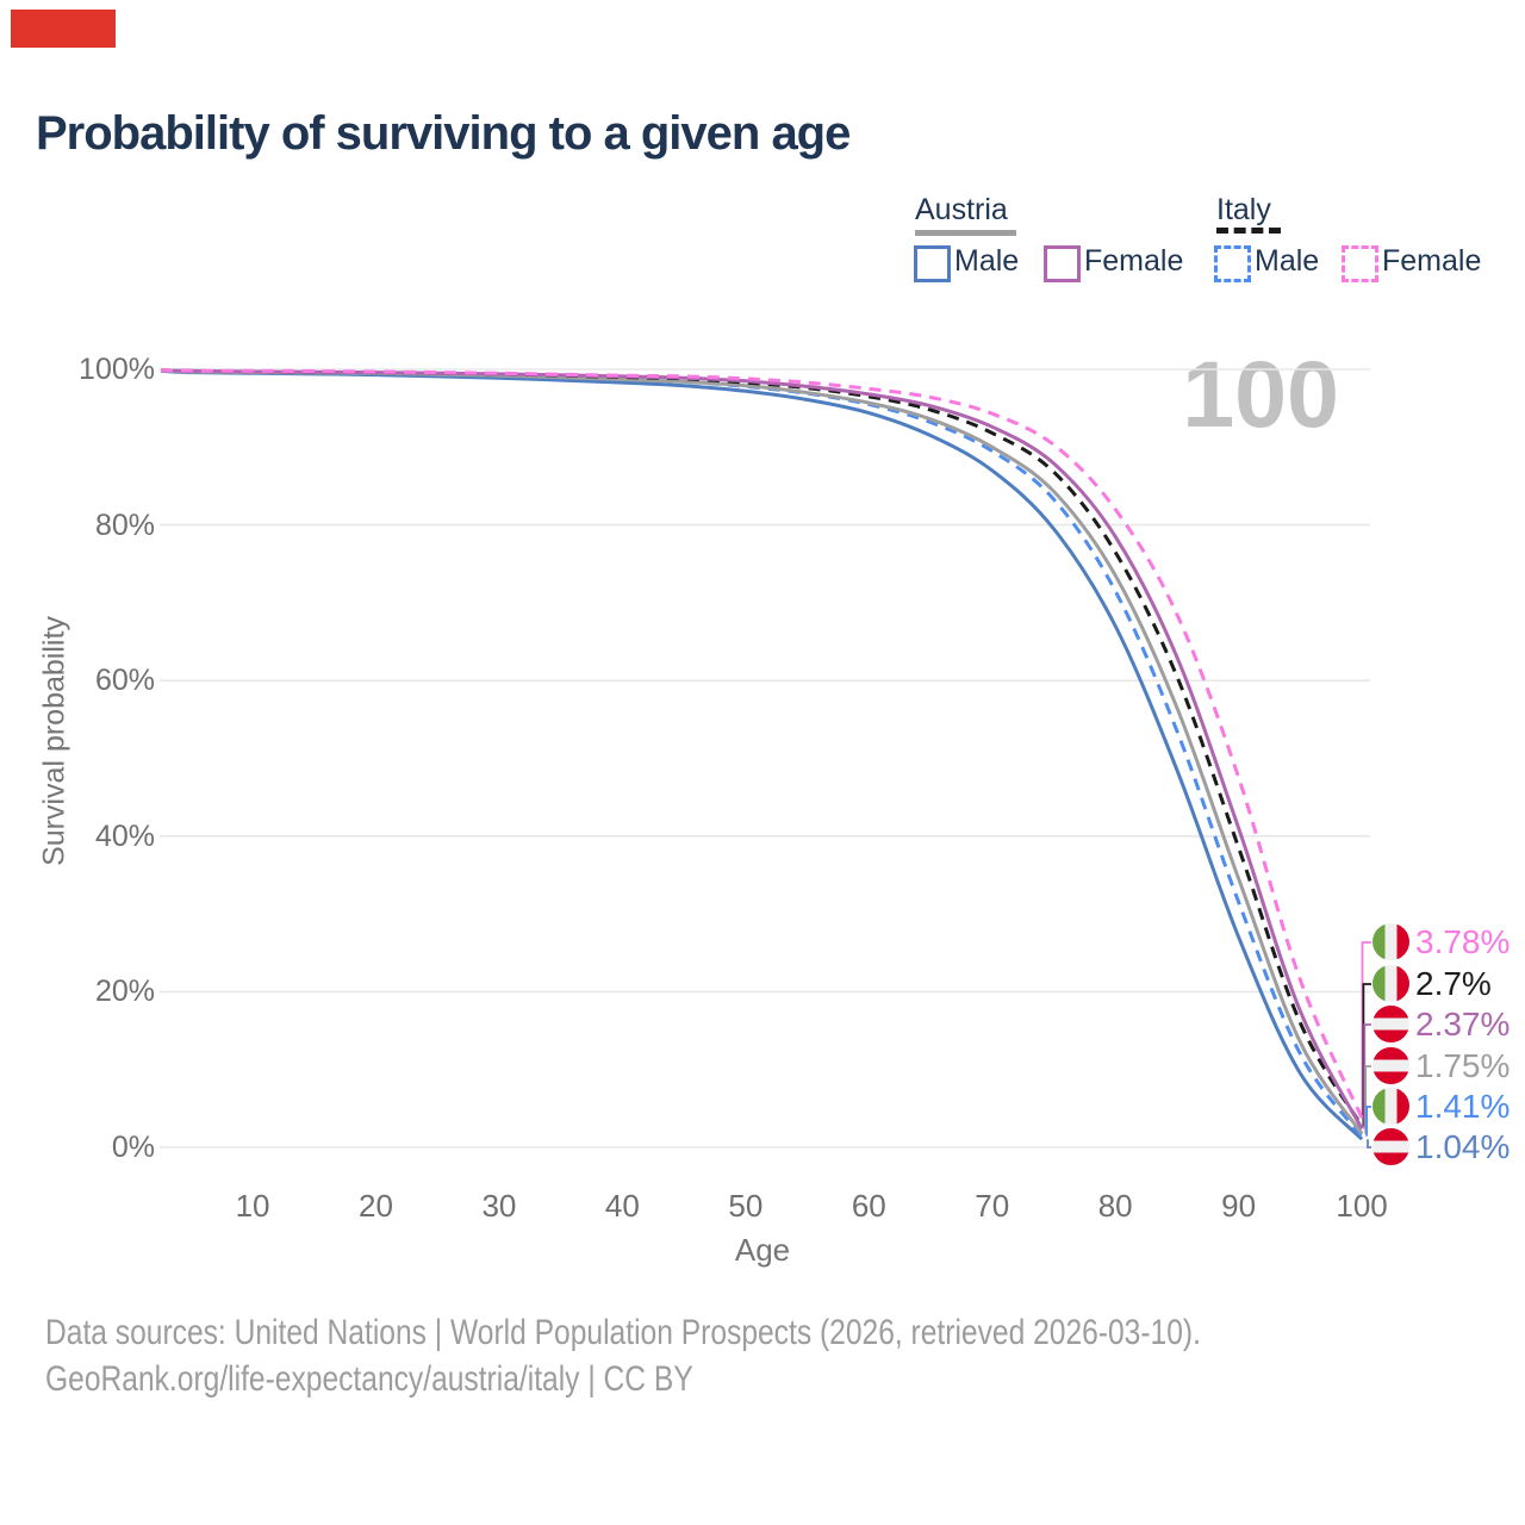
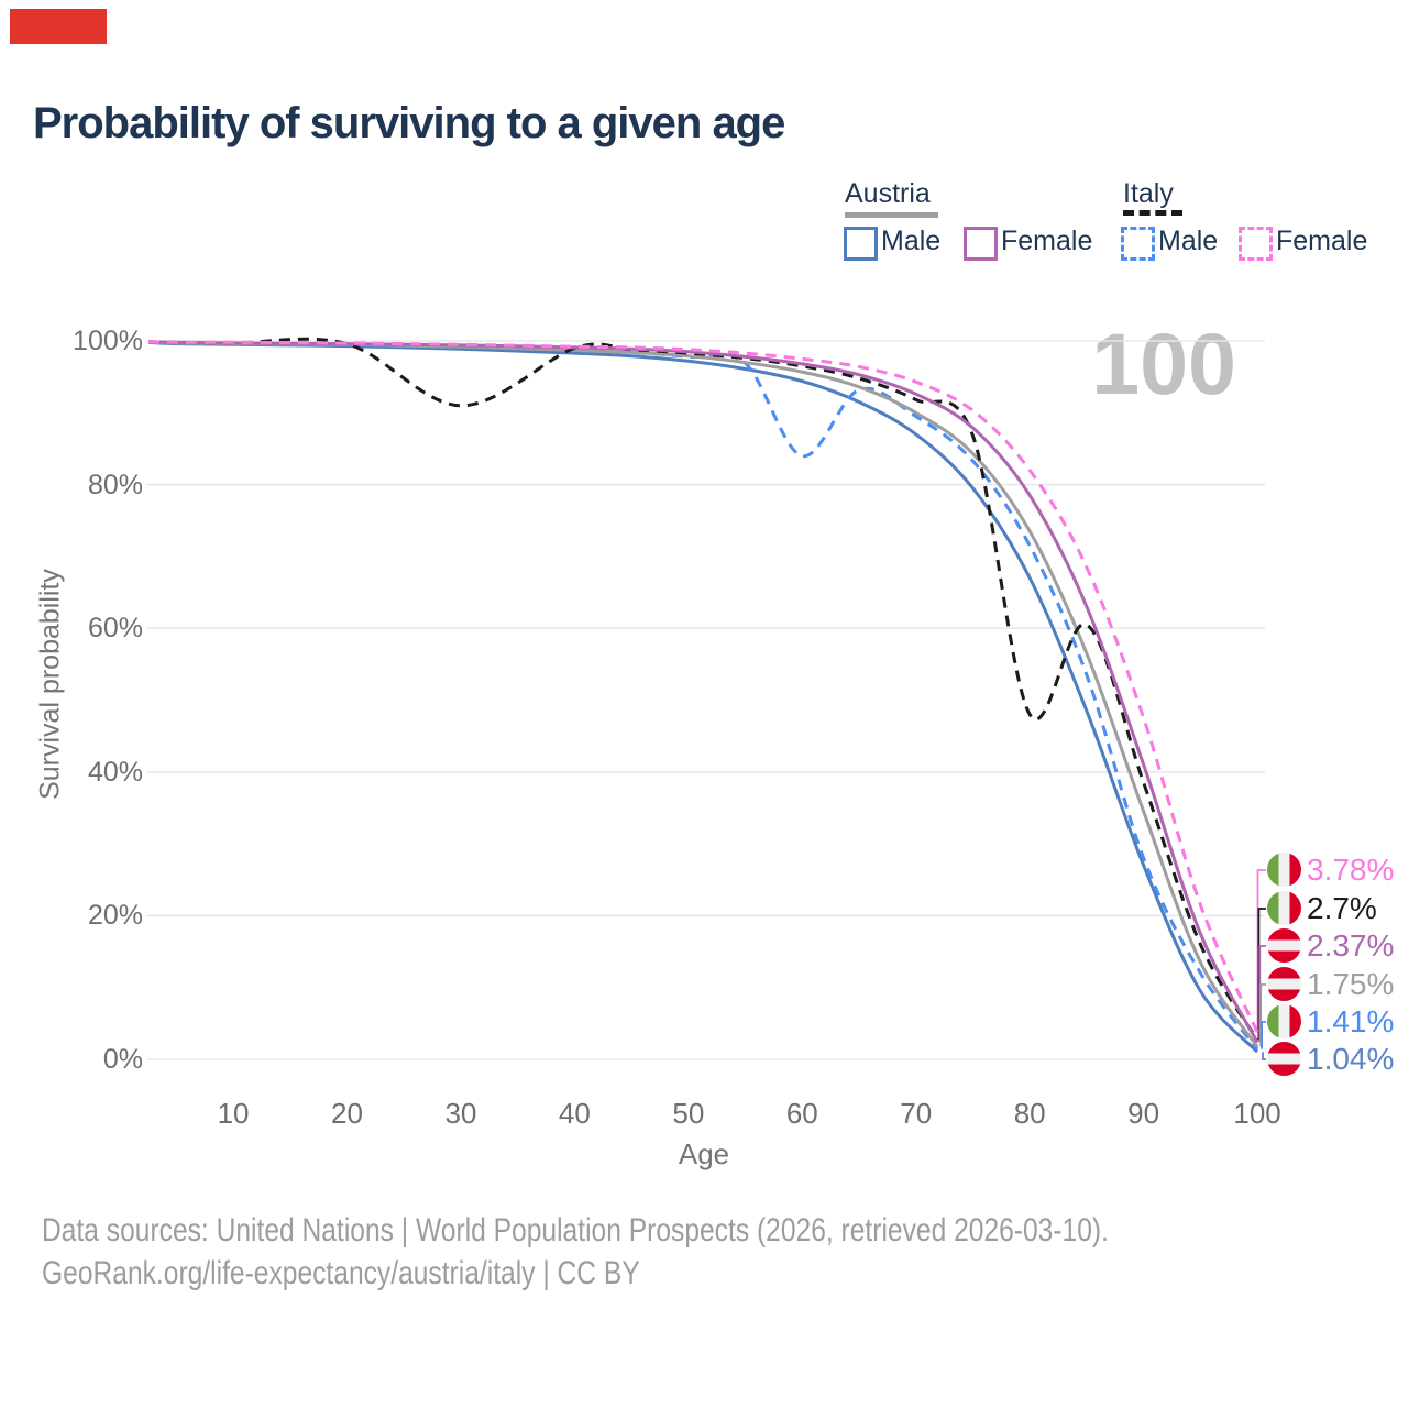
Italy/30: 99% -> 91%
Italy Male/60: 96% -> 84%
Italy/80: 76% -> 48%
Italy Male/90: 32% -> 28%
